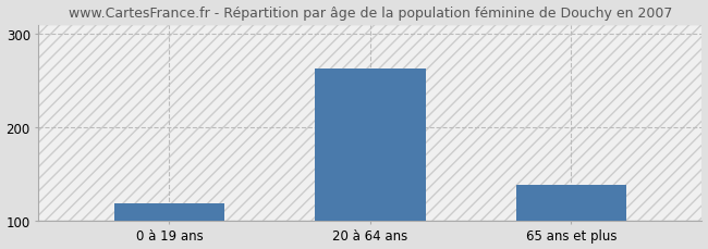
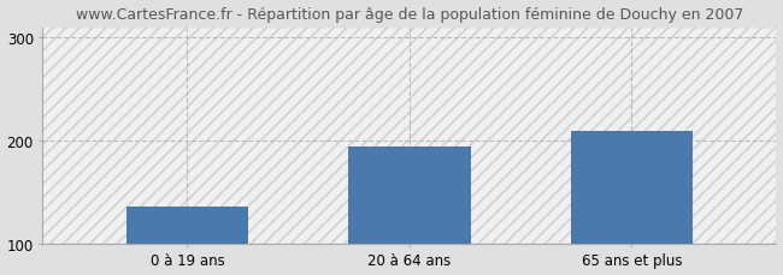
0 à 19 ans: 118 -> 136
20 à 64 ans: 263 -> 194
65 ans et plus: 138 -> 210
